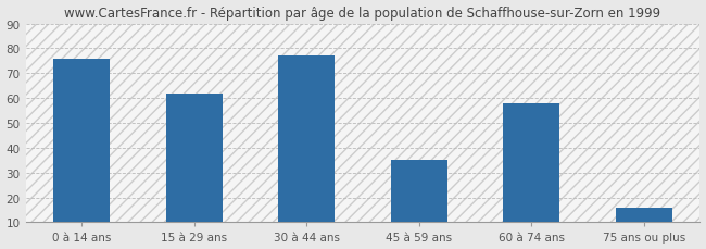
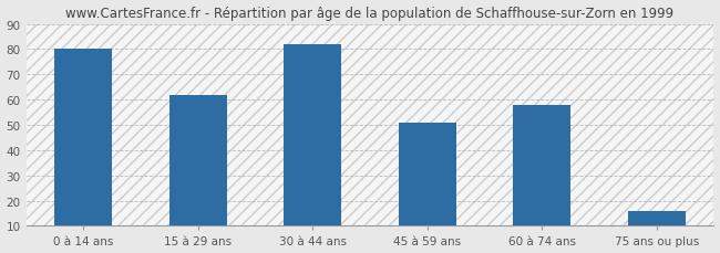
0 à 14 ans: 76 -> 80
30 à 44 ans: 77 -> 82
45 à 59 ans: 35 -> 51
